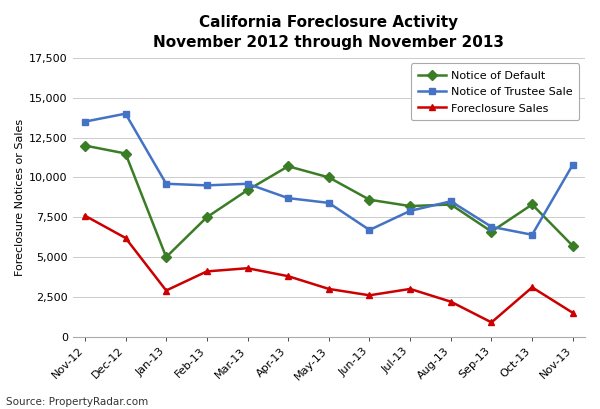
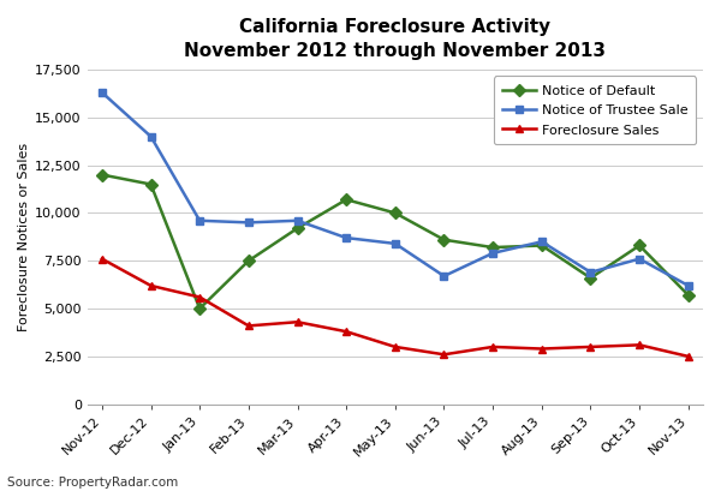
Notice of Trustee Sale/Nov-12: 13,500 -> 16,300
Foreclosure Sales/Jan-13: 2,900 -> 5,600
Foreclosure Sales/Aug-13: 2,200 -> 2,900
Foreclosure Sales/Sep-13: 900 -> 3,000
Notice of Trustee Sale/Oct-13: 6,400 -> 7,600
Notice of Trustee Sale/Nov-13: 10,800 -> 6,200
Foreclosure Sales/Nov-13: 1,500 -> 2,500
